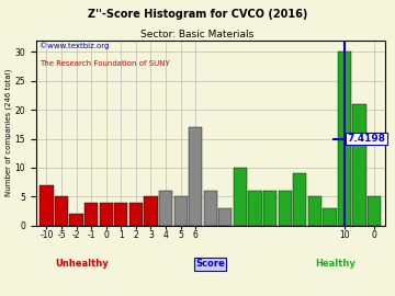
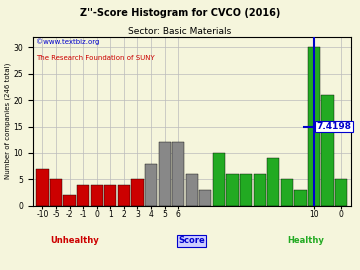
4: 6 -> 8
5: 5 -> 12
6: 17 -> 12
